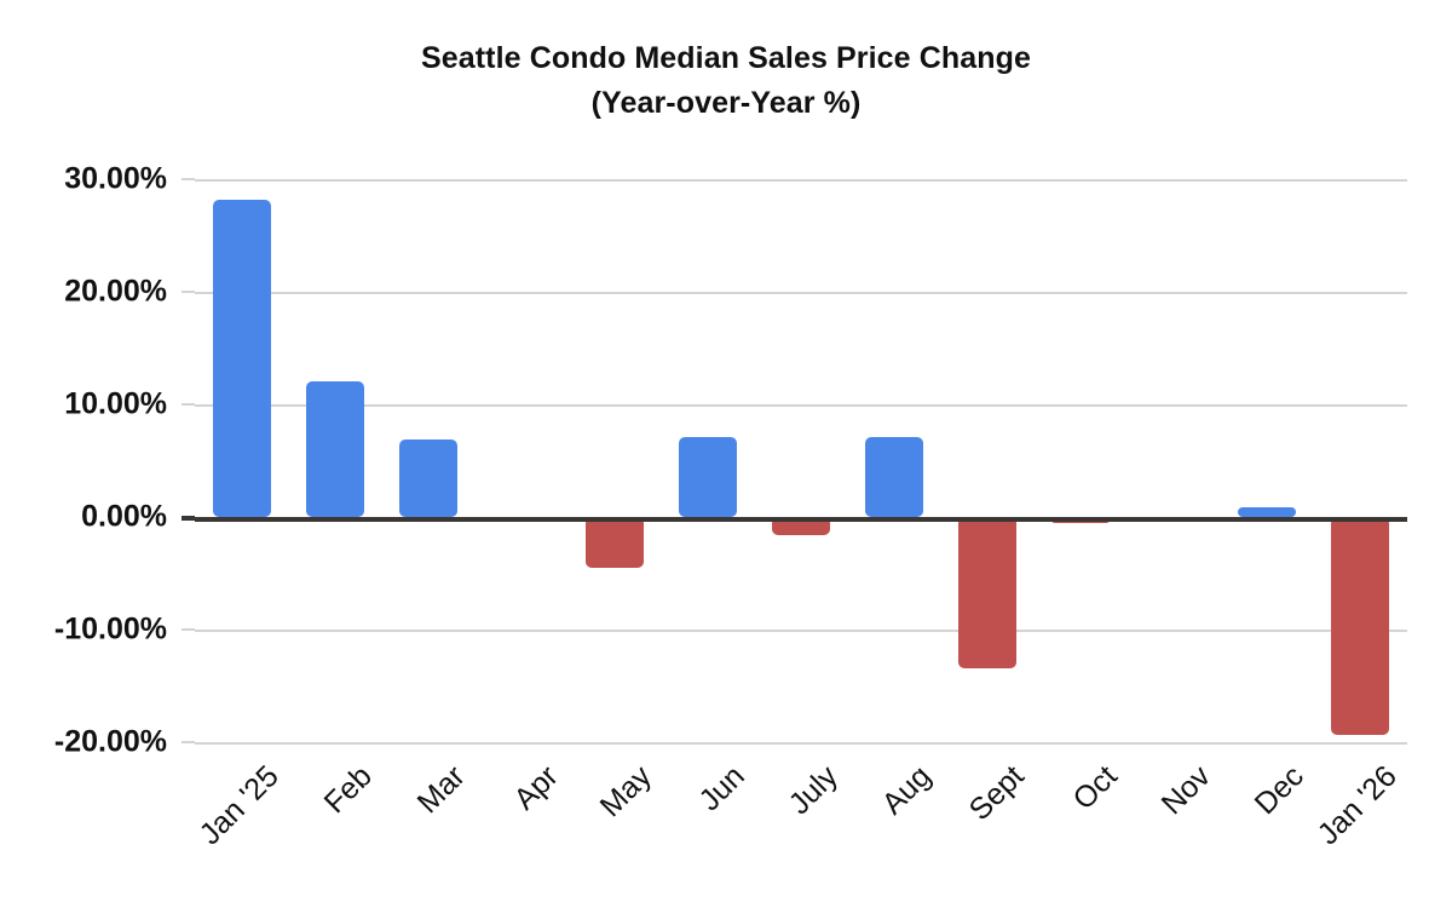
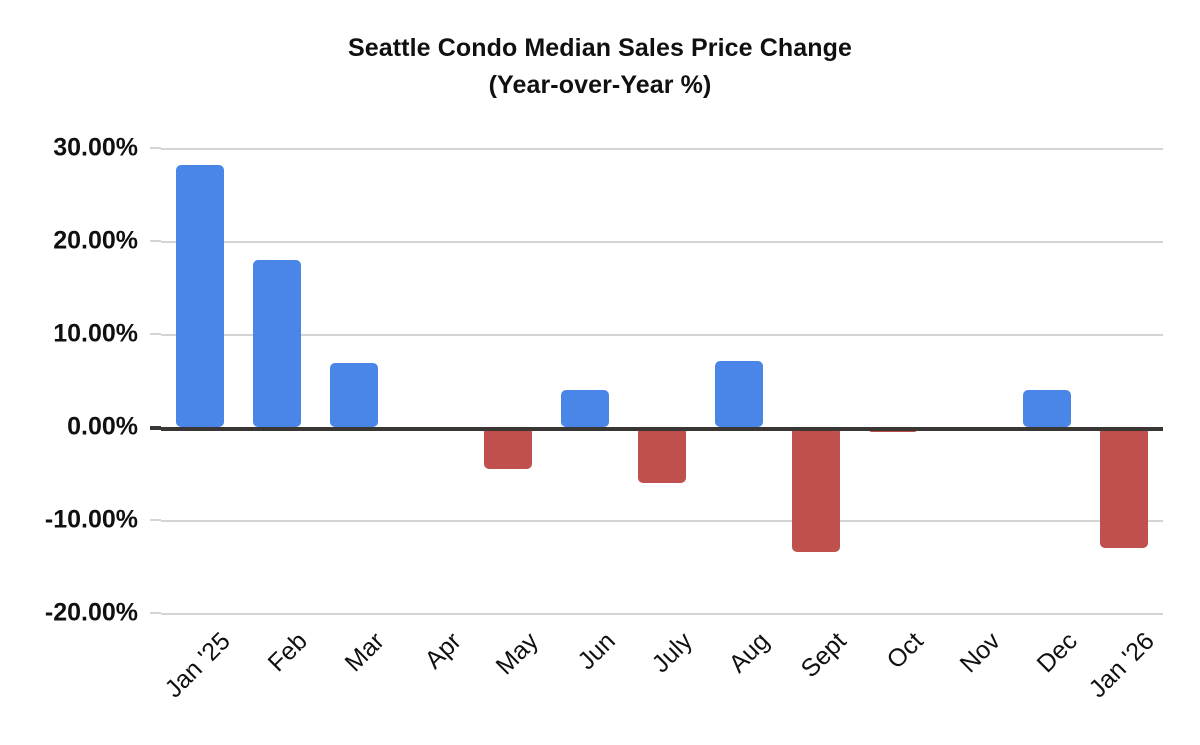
Feb: 12% -> 18%
Jun: 7% -> 4%
July: -2% -> -6%
Dec: 1% -> 4%
Jan '26: -19% -> -13%
